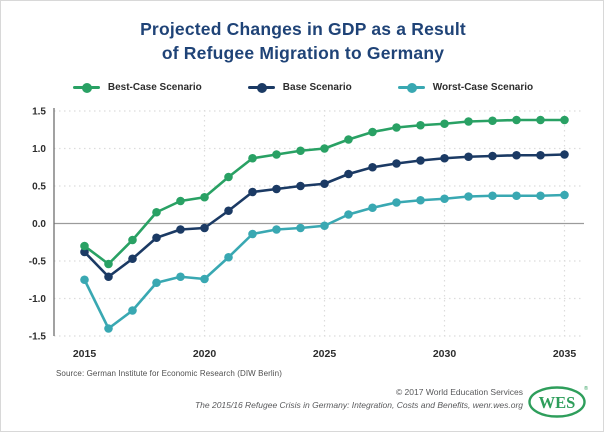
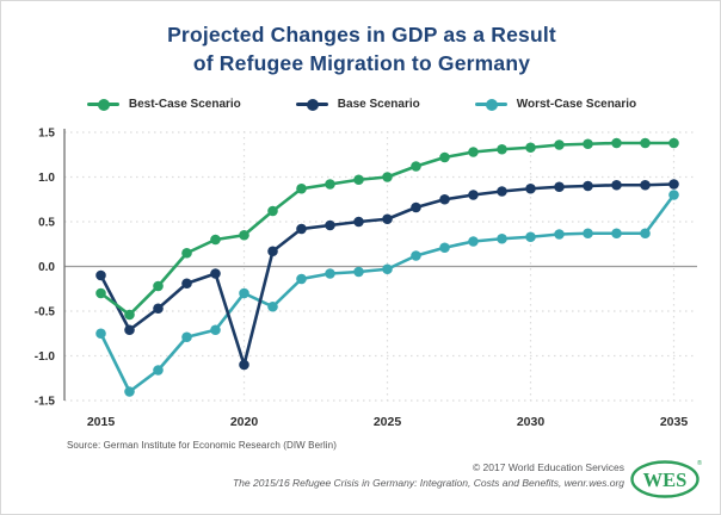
Base Scenario/2015: -0.4 -> -0.1
Base Scenario/2020: -0.1 -> -1.1
Worst-Case Scenario/2020: -0.7 -> -0.3
Worst-Case Scenario/2035: 0.4 -> 0.8
